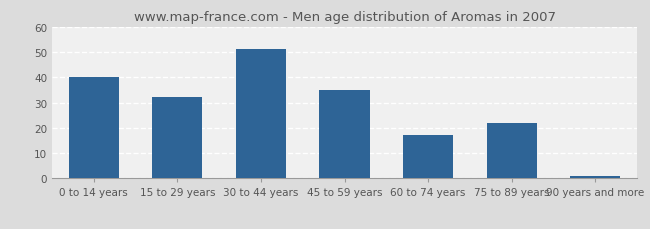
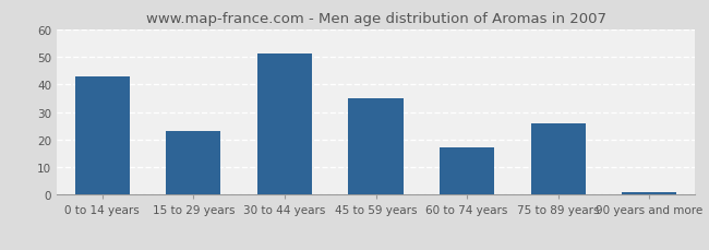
0 to 14 years: 40 -> 43
15 to 29 years: 32 -> 23
75 to 89 years: 22 -> 26
